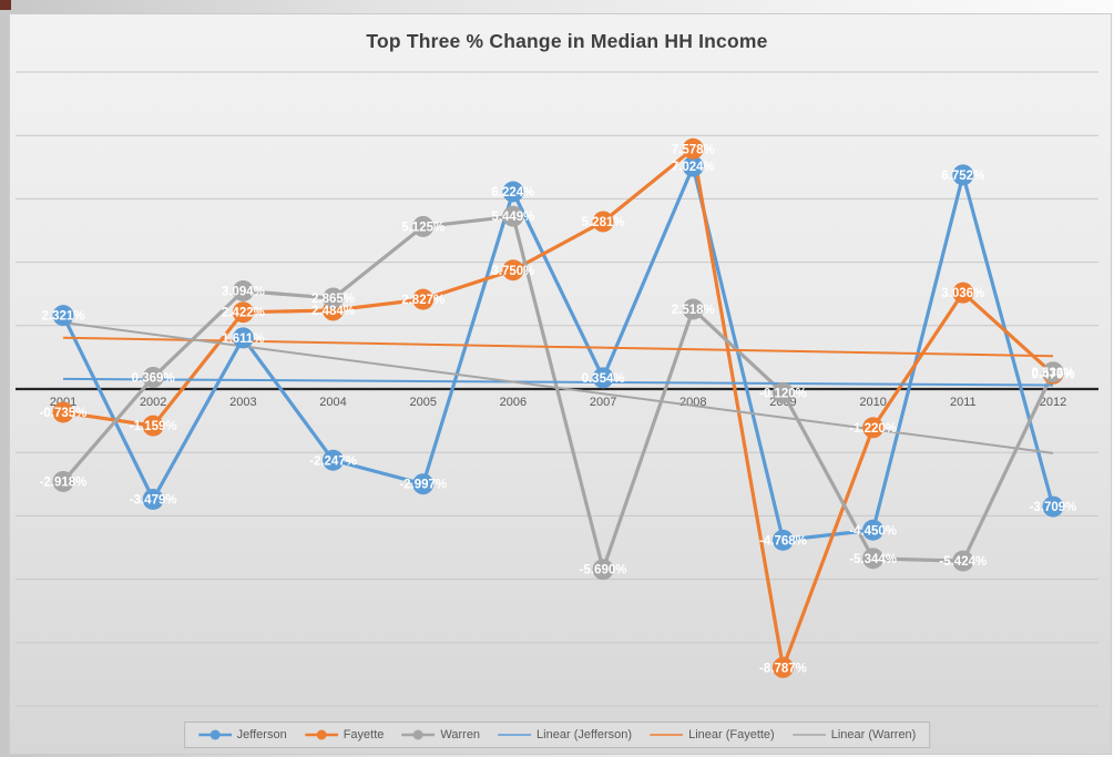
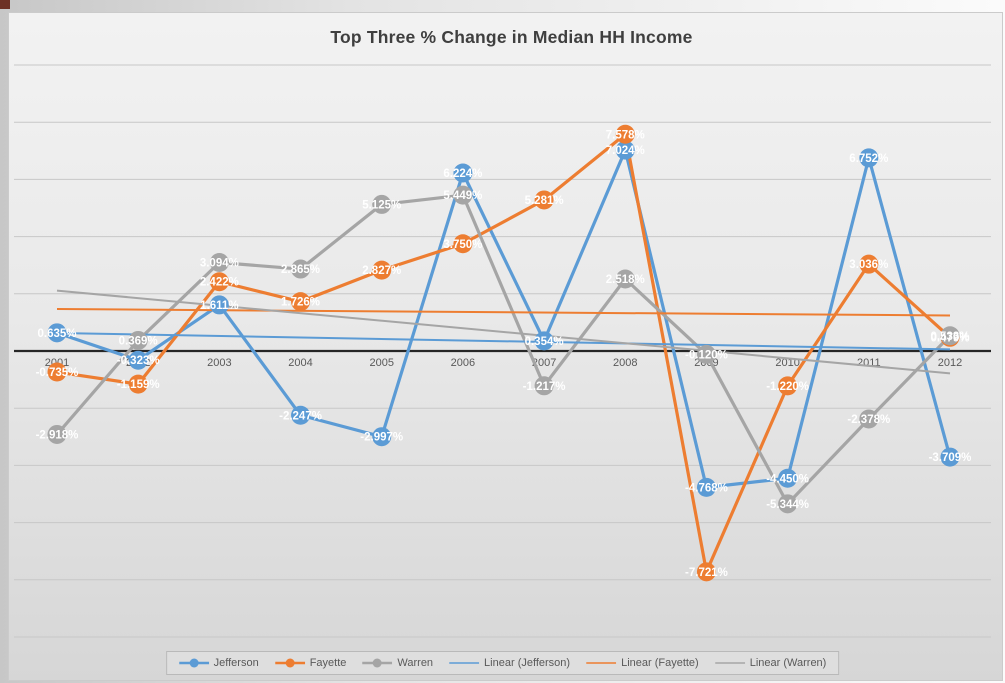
Jefferson/2001: 2.321% -> 0.635%
Jefferson/2002: -3.479% -> -0.323%
Fayette/2004: 2.484% -> 1.726%
Warren/2007: -5.690% -> -1.217%
Fayette/2009: -8.787% -> -7.721%
Warren/2011: -5.424% -> -2.378%
